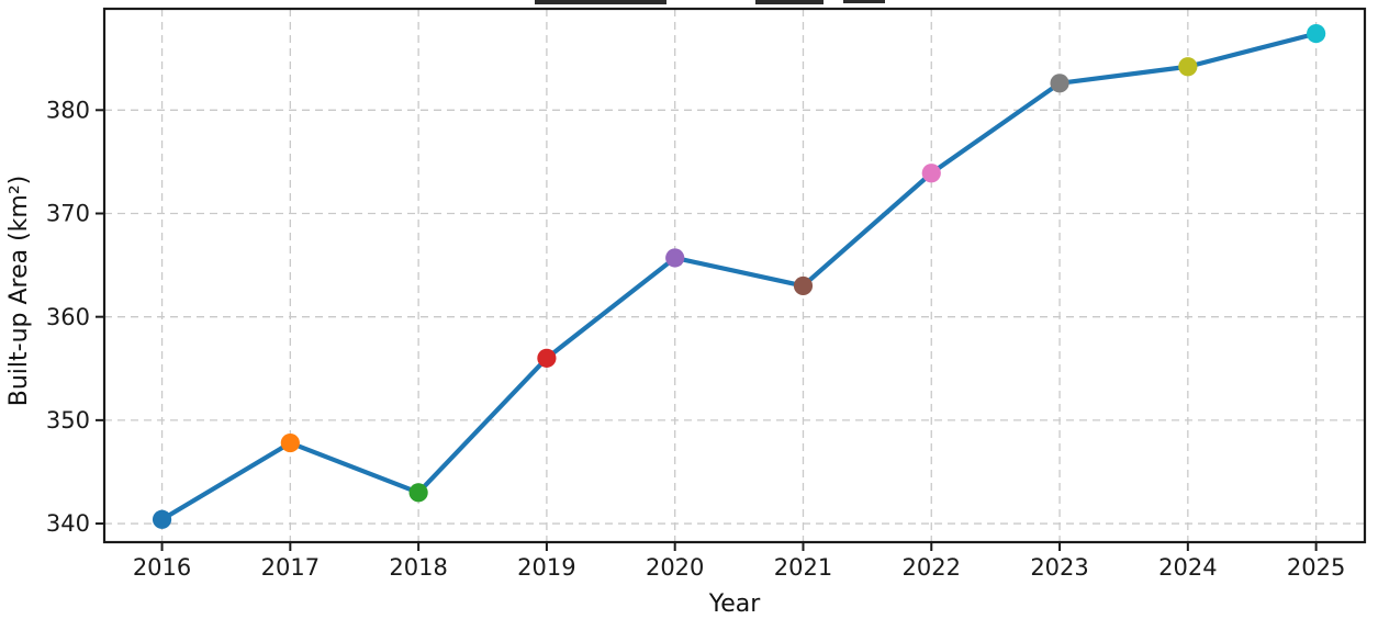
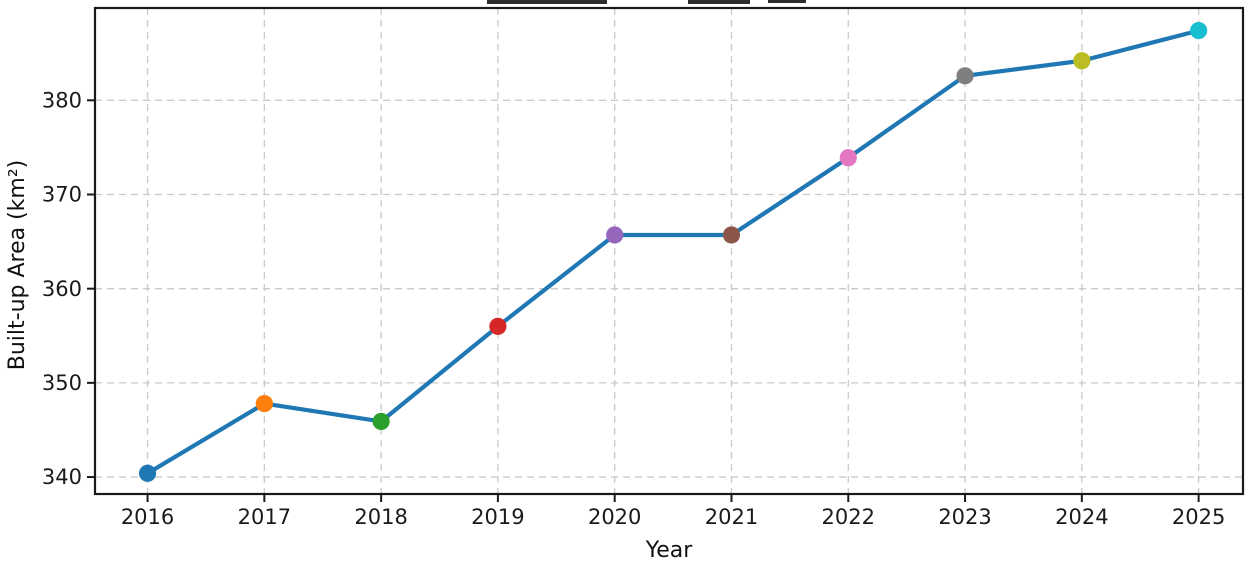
2018: 343 -> 346
2021: 363 -> 366
